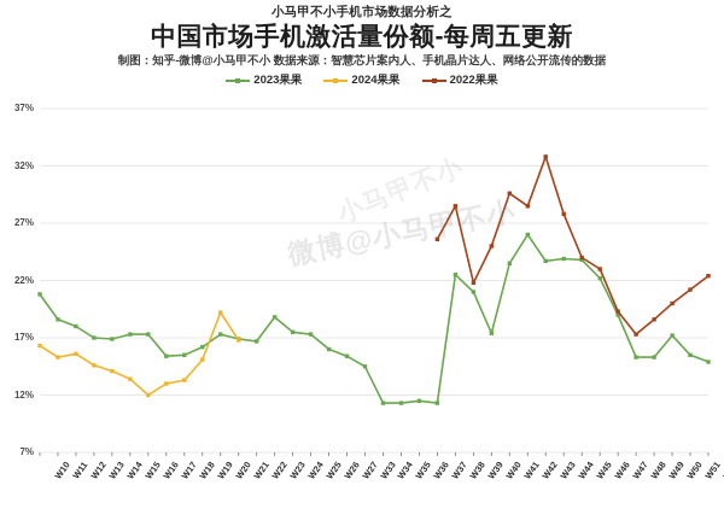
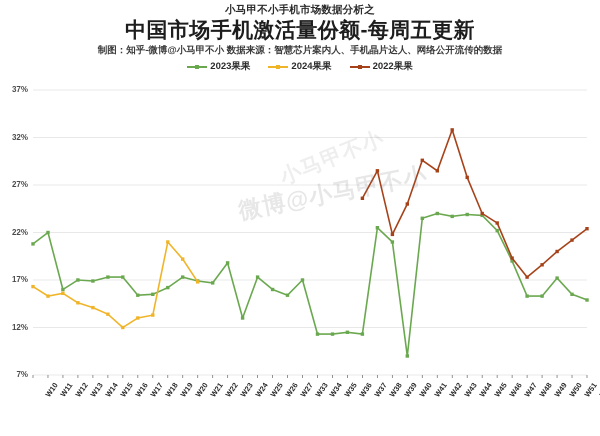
2023果果/W11: 19% -> 22%
2023果果/W12: 18% -> 16%
2024果果/W19: 15% -> 21%
2023果果/W24: 18% -> 13%
2023果果/W33: 14% -> 17%
2023果果/W40: 17% -> 9%
2023果果/W42: 26% -> 24%
